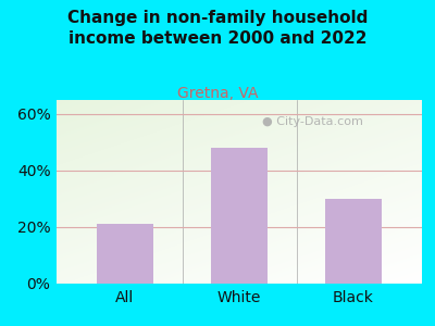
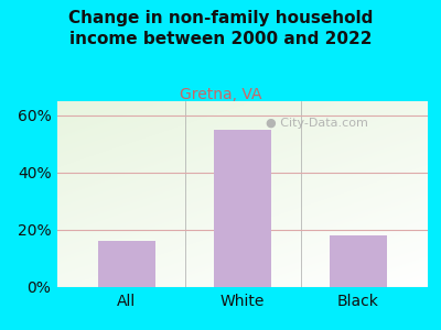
All: 21% -> 16%
White: 48% -> 55%
Black: 30% -> 18%
